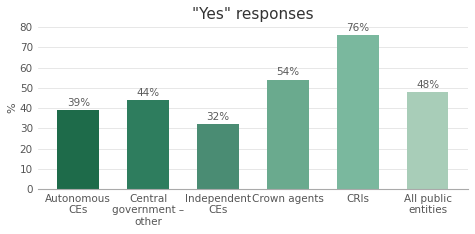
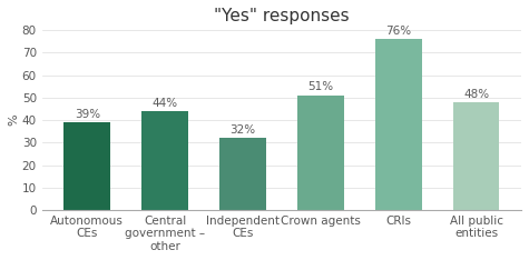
Crown agents: 54% -> 51%
